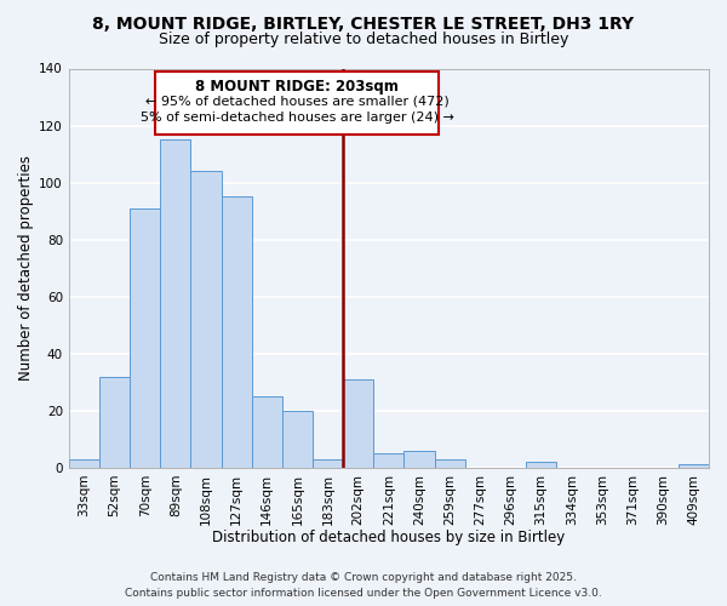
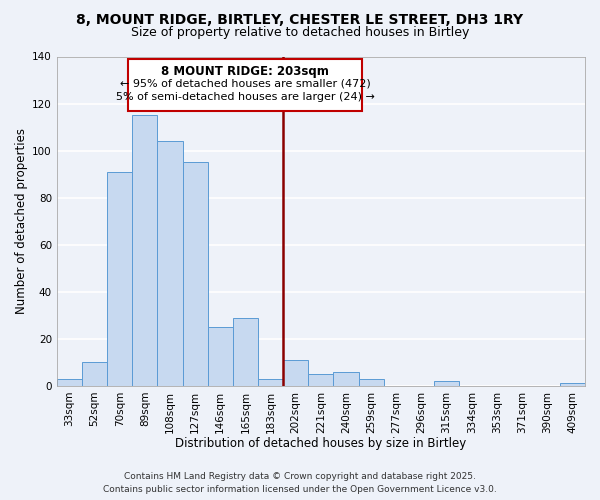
52sqm: 32 -> 10
165sqm: 20 -> 29
202sqm: 31 -> 11
